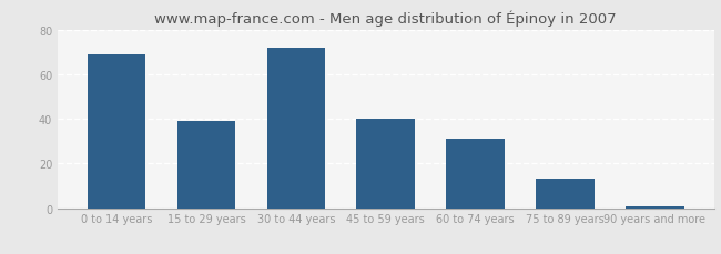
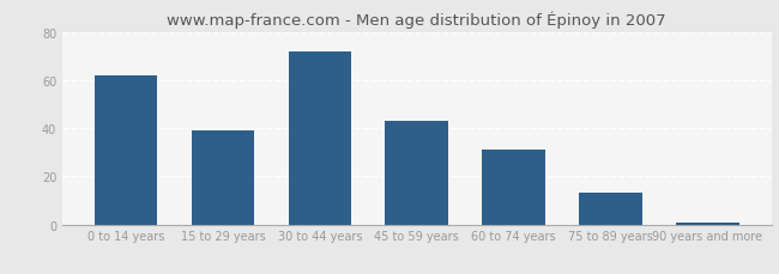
0 to 14 years: 69 -> 62
45 to 59 years: 40 -> 43
